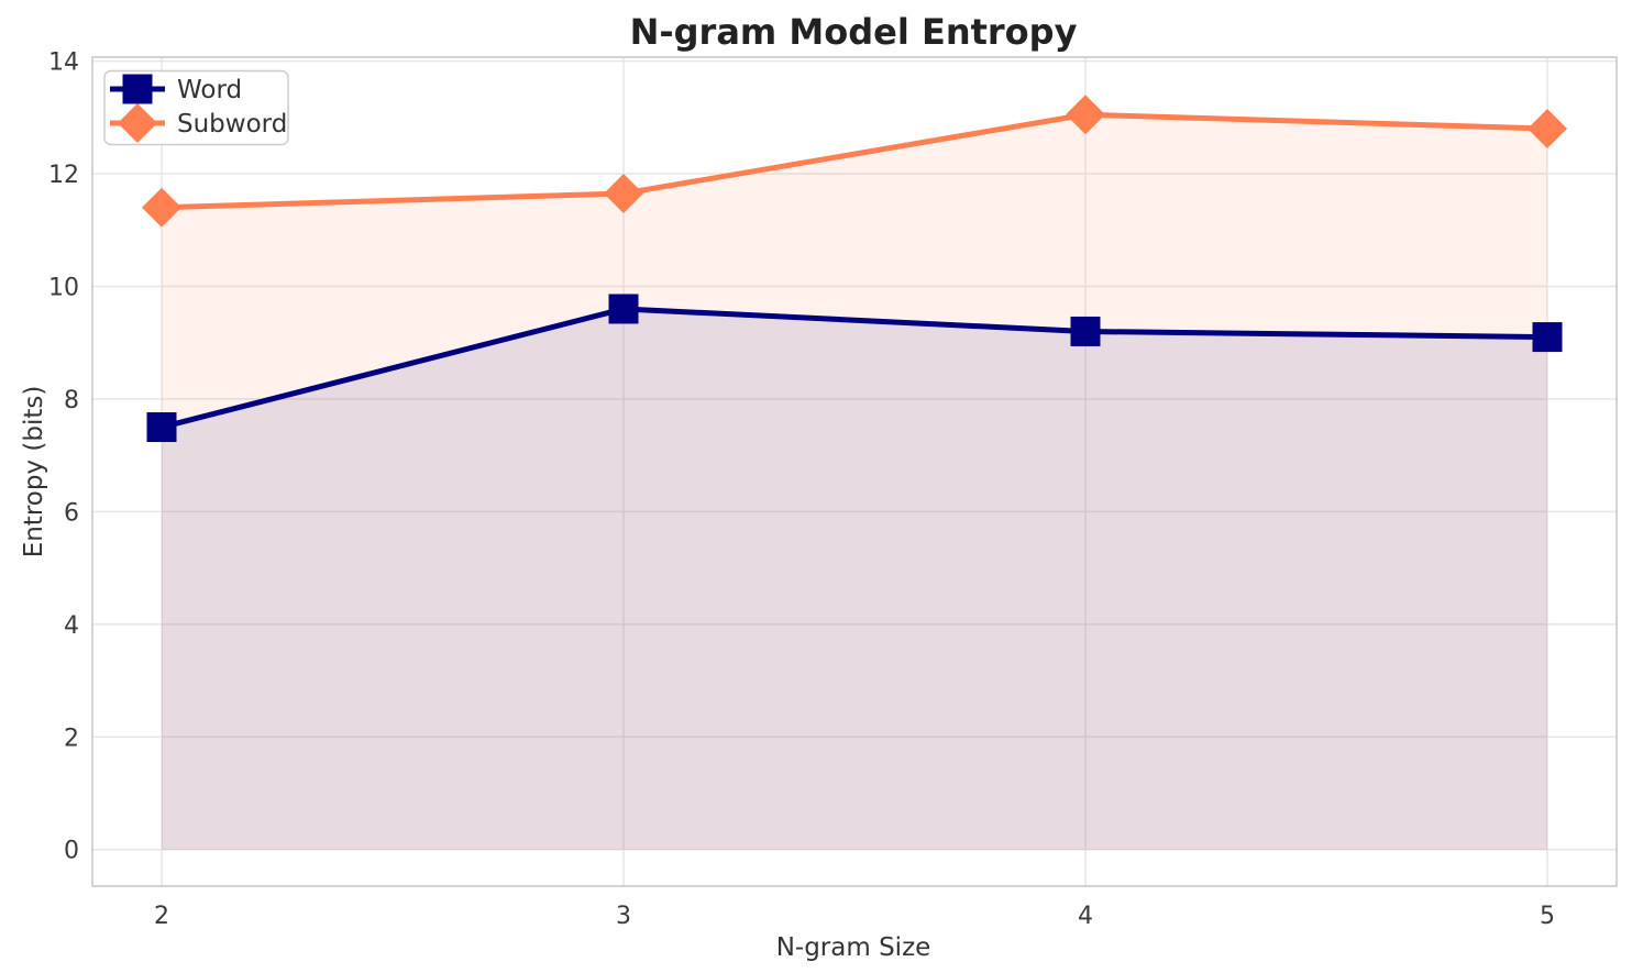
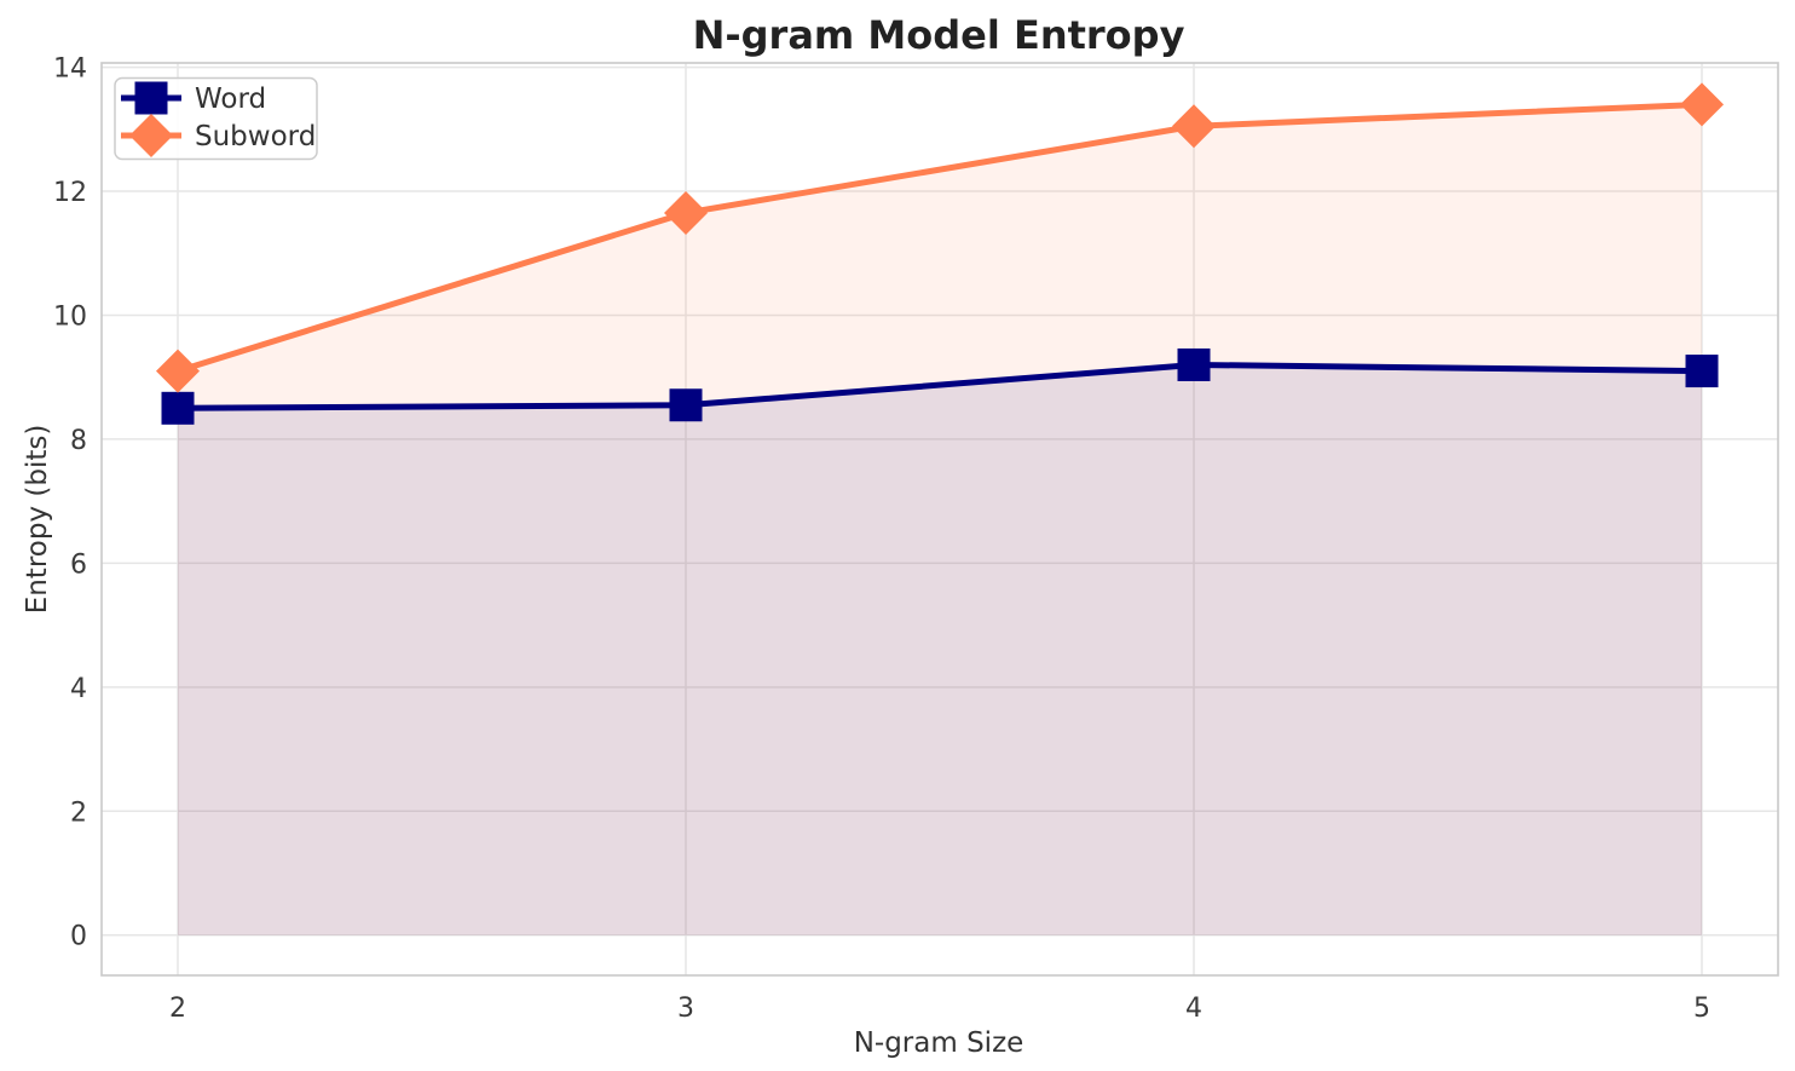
Word/2: 7.5 -> 8.5
Subword/2: 11.4 -> 9.1
Word/3: 9.6 -> 8.6
Subword/5: 12.8 -> 13.4
